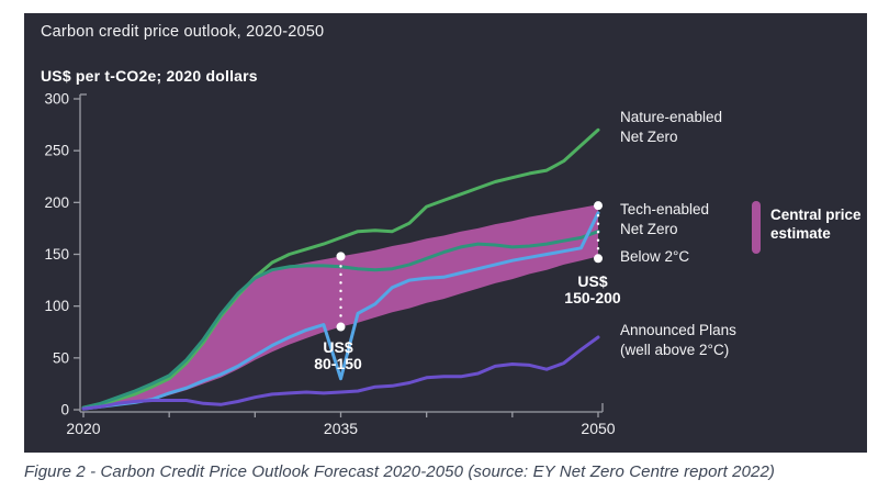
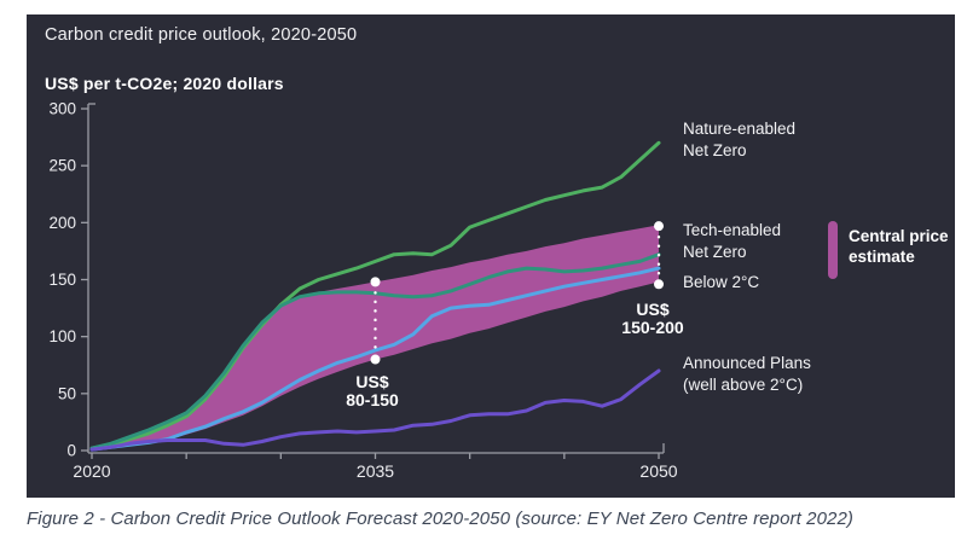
Below 2°C/2035: 30 -> 90
Below 2°C/2050: 190 -> 160
